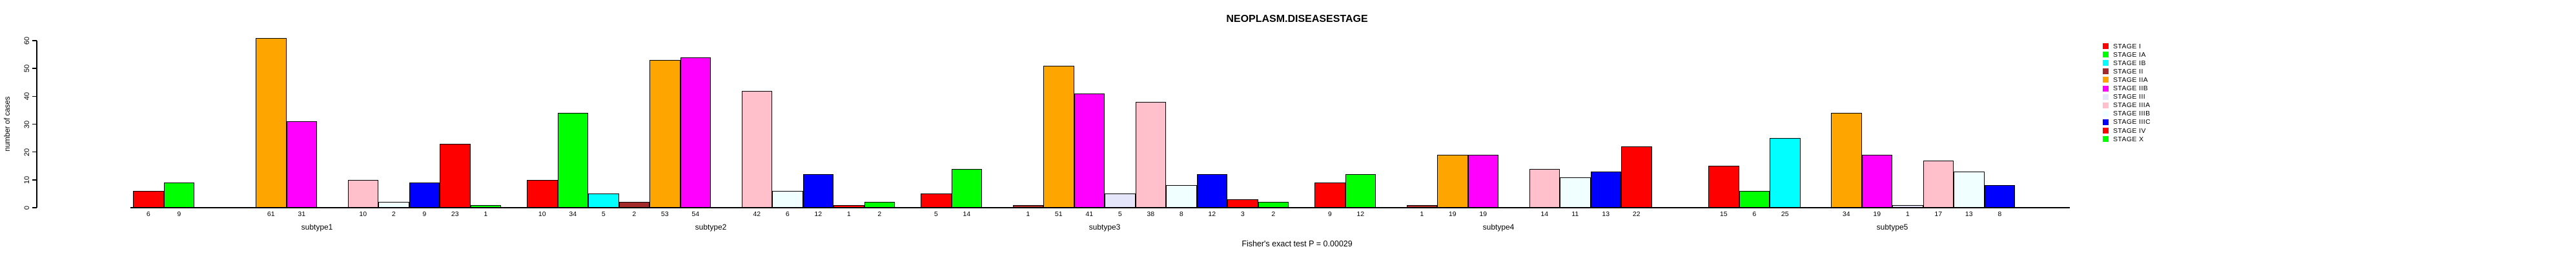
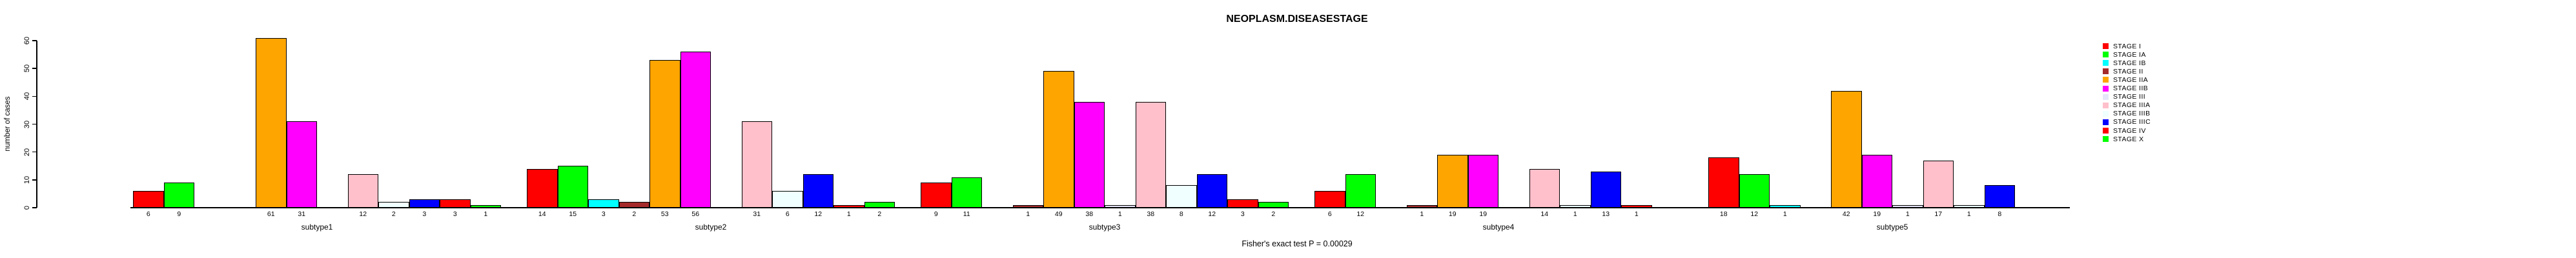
STAGE IIIA/subtype1: 10 -> 12
STAGE IIIC/subtype1: 9 -> 3
STAGE IV/subtype1: 23 -> 3
STAGE I/subtype2: 10 -> 14
STAGE IA/subtype2: 34 -> 15
STAGE IB/subtype2: 5 -> 3
STAGE IIB/subtype2: 54 -> 56
STAGE IIIA/subtype2: 42 -> 31
STAGE I/subtype3: 5 -> 9
STAGE IA/subtype3: 14 -> 11
STAGE IIA/subtype3: 51 -> 49
STAGE IIB/subtype3: 41 -> 38
STAGE III/subtype3: 5 -> 1
STAGE I/subtype4: 9 -> 6
STAGE IIIB/subtype4: 11 -> 1
STAGE IV/subtype4: 22 -> 1
STAGE I/subtype5: 15 -> 18
STAGE IA/subtype5: 6 -> 12
STAGE IB/subtype5: 25 -> 1
STAGE IIA/subtype5: 34 -> 42
STAGE IIIB/subtype5: 13 -> 1
